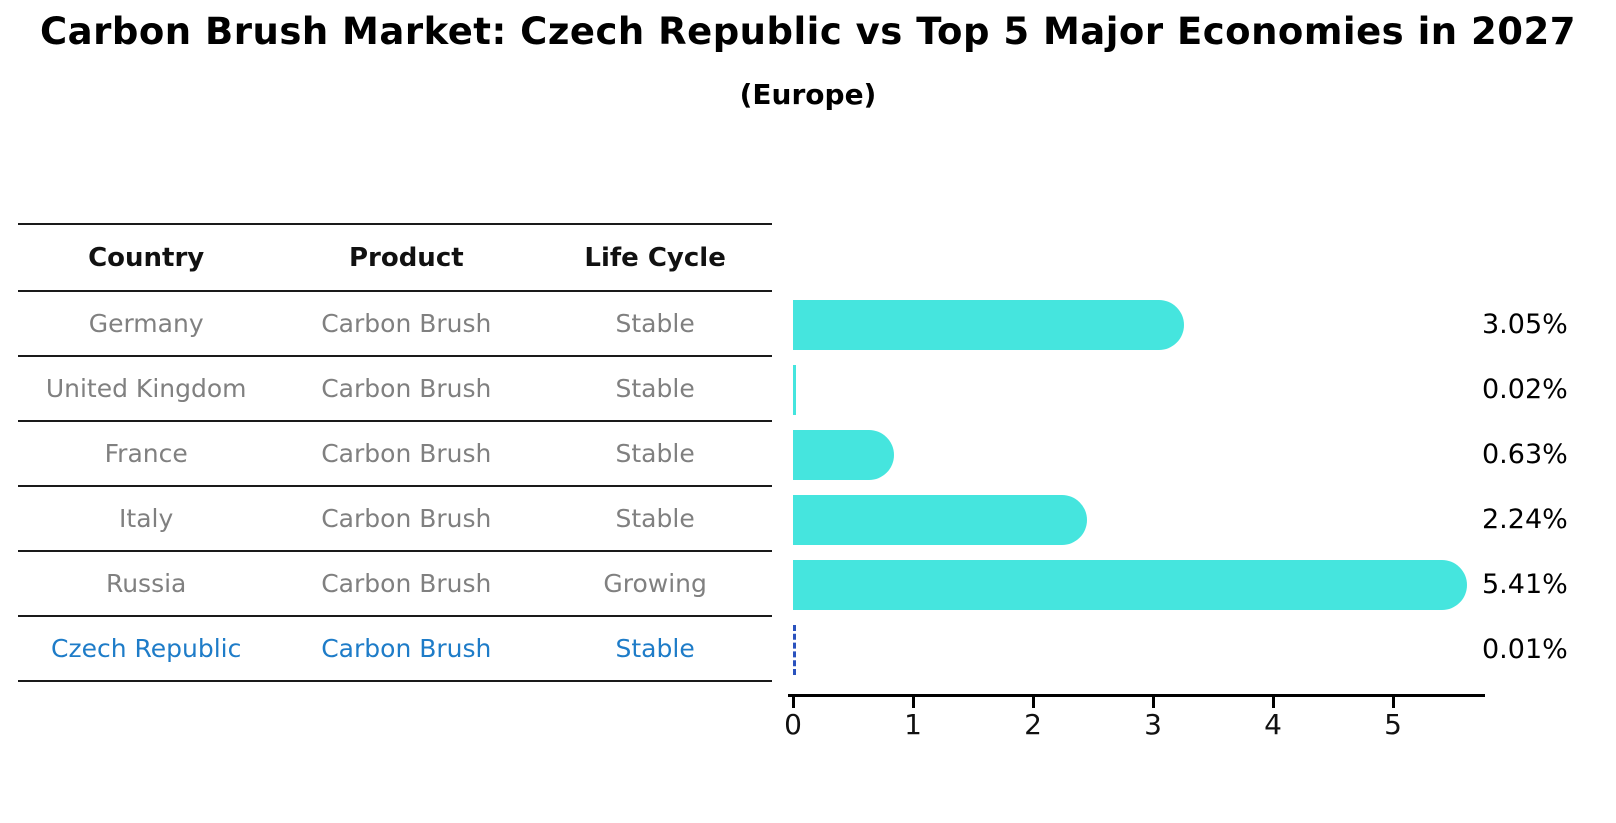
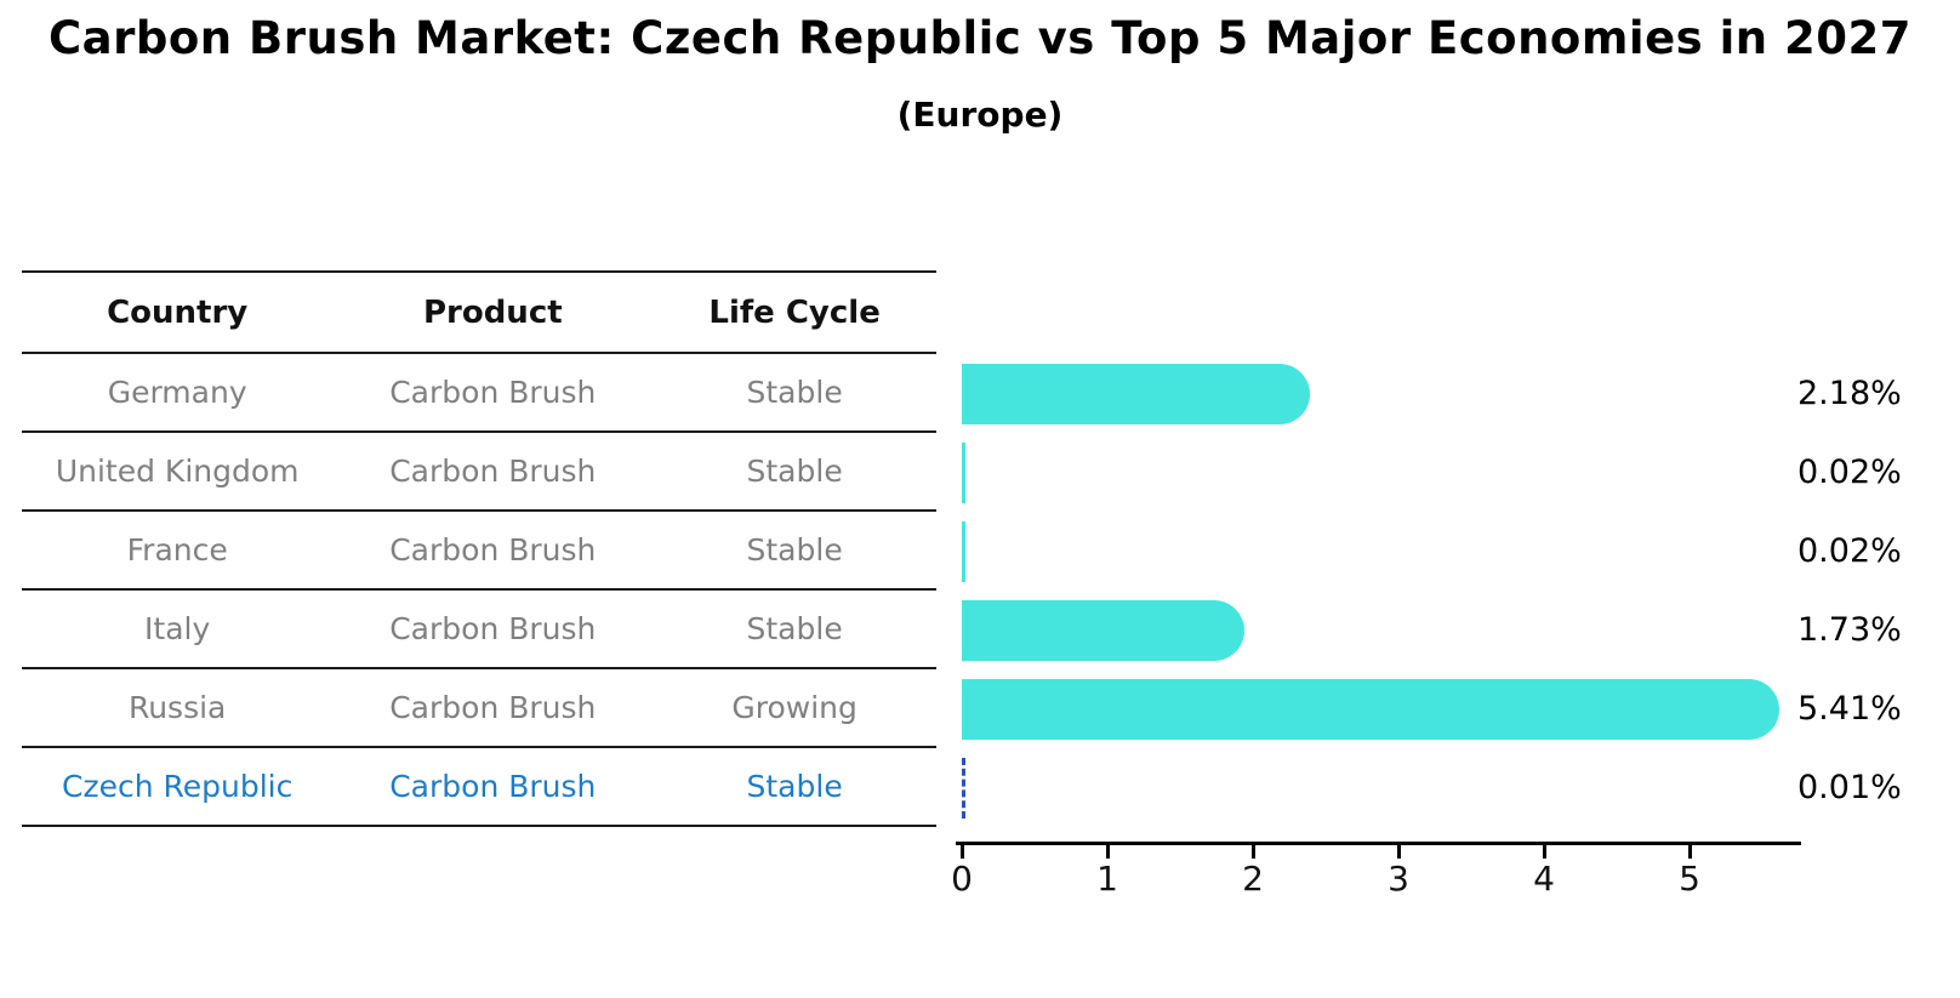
Germany: 3.05% -> 2.18%
France: 0.63% -> 0.02%
Italy: 2.24% -> 1.73%
